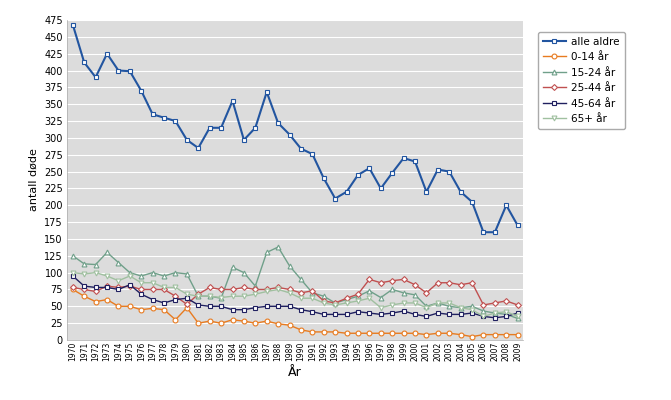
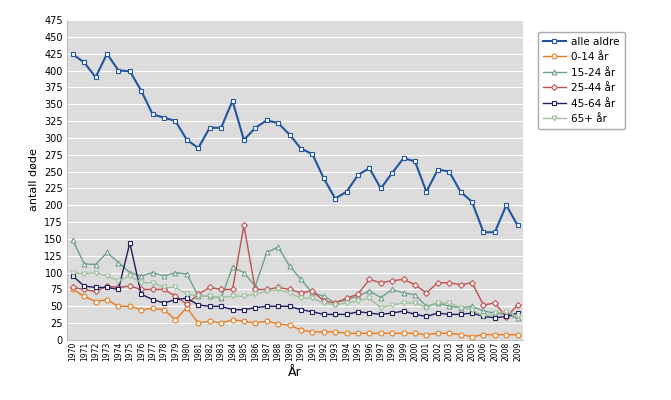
alle aldre/1970: 468 -> 424
15-24 år/1970: 125 -> 148
45-64 år/1975: 82 -> 144
25-44 år/1985: 78 -> 170
alle aldre/1987: 368 -> 326
25-44 år/2008: 58 -> 34
